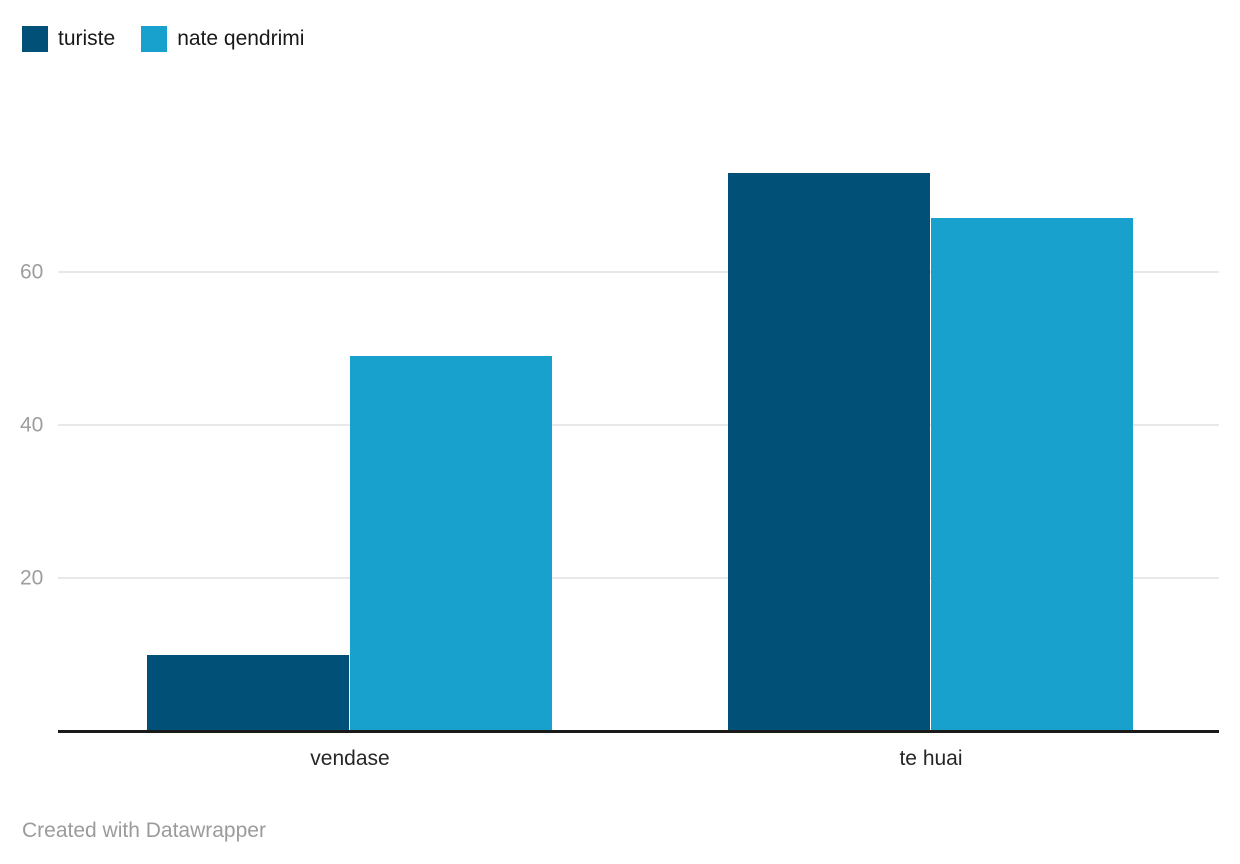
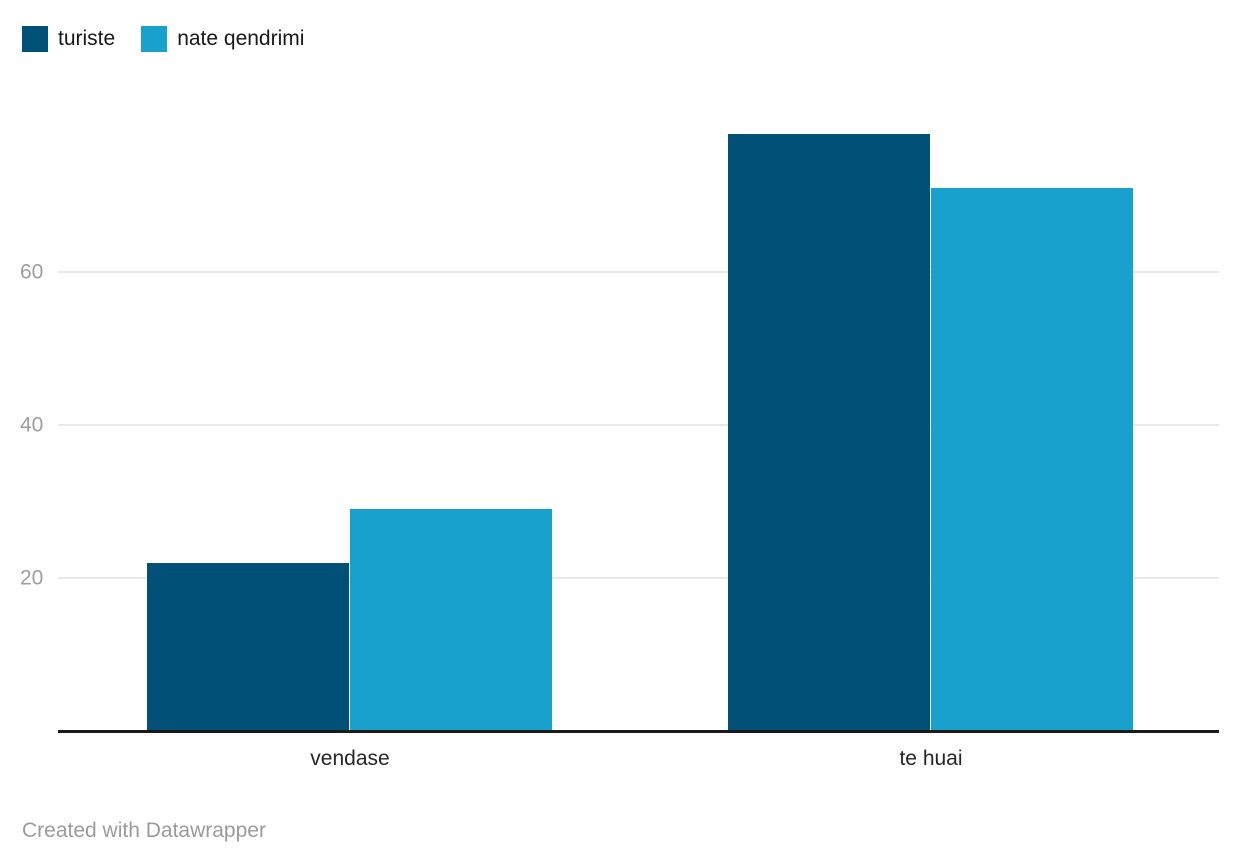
turiste/vendase: 10 -> 22
nate qendrimi/vendase: 49 -> 29
turiste/te huai: 73 -> 78
nate qendrimi/te huai: 67 -> 71
